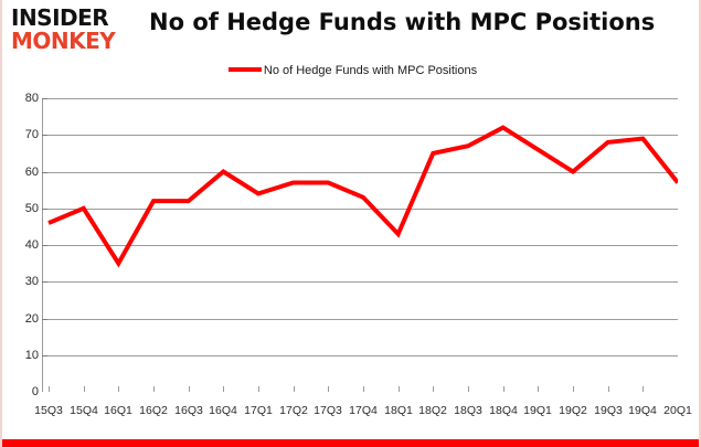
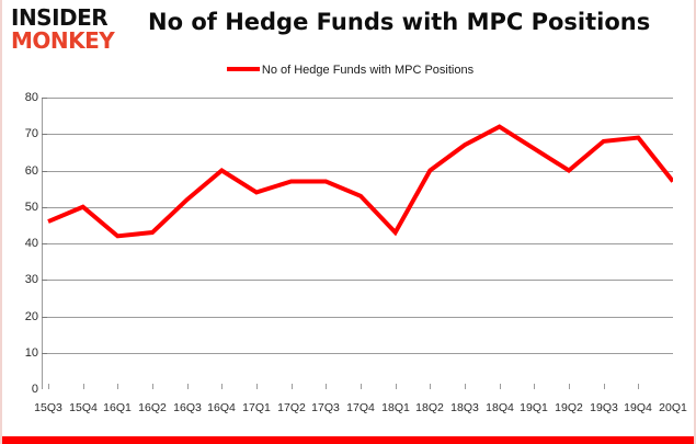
16Q1: 35 -> 42
16Q2: 52 -> 43
18Q2: 65 -> 60
